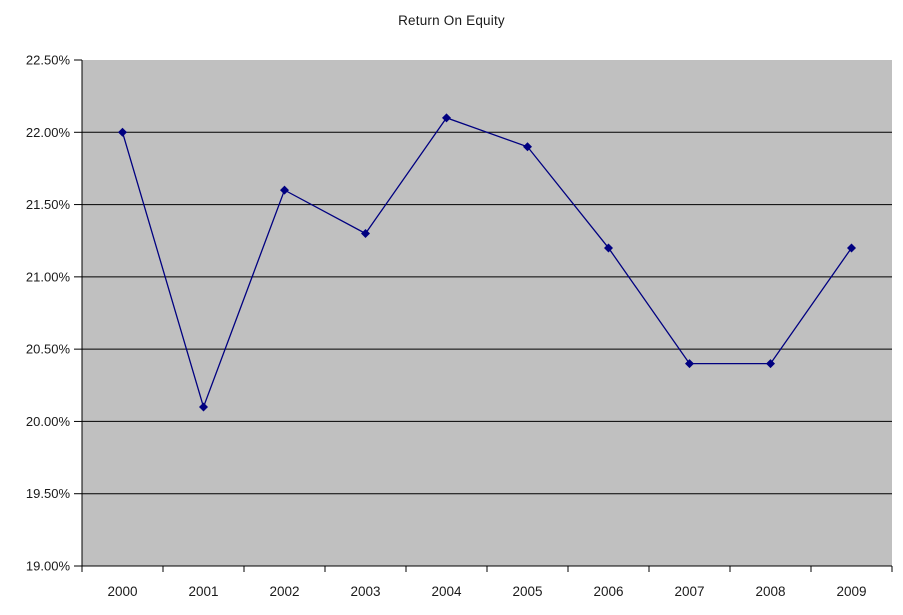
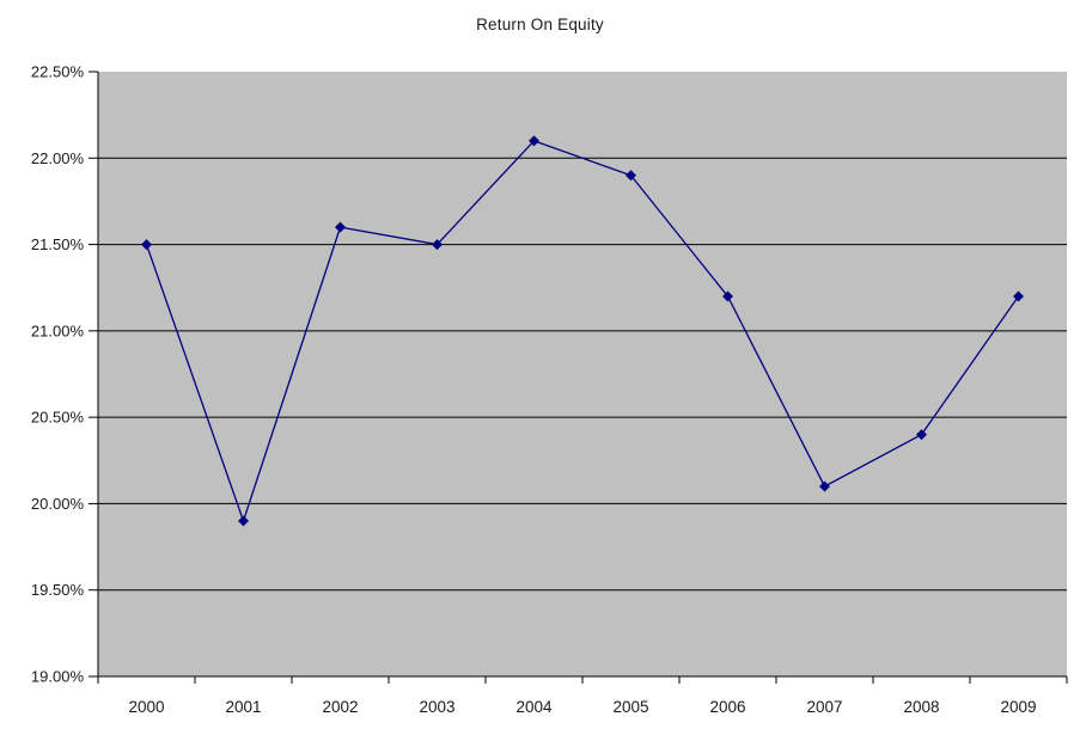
2000: 22.0% -> 21.5%
2001: 20.1% -> 19.9%
2003: 21.3% -> 21.5%
2007: 20.4% -> 20.1%
